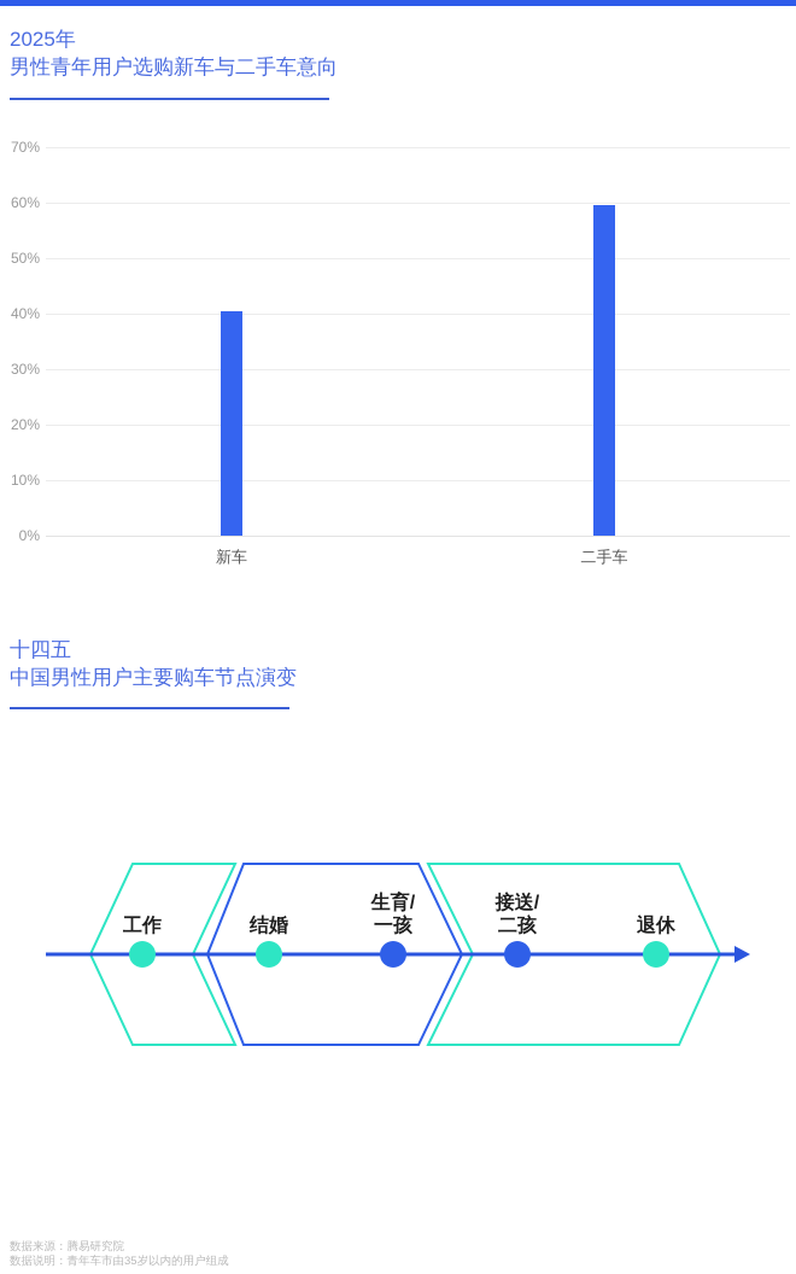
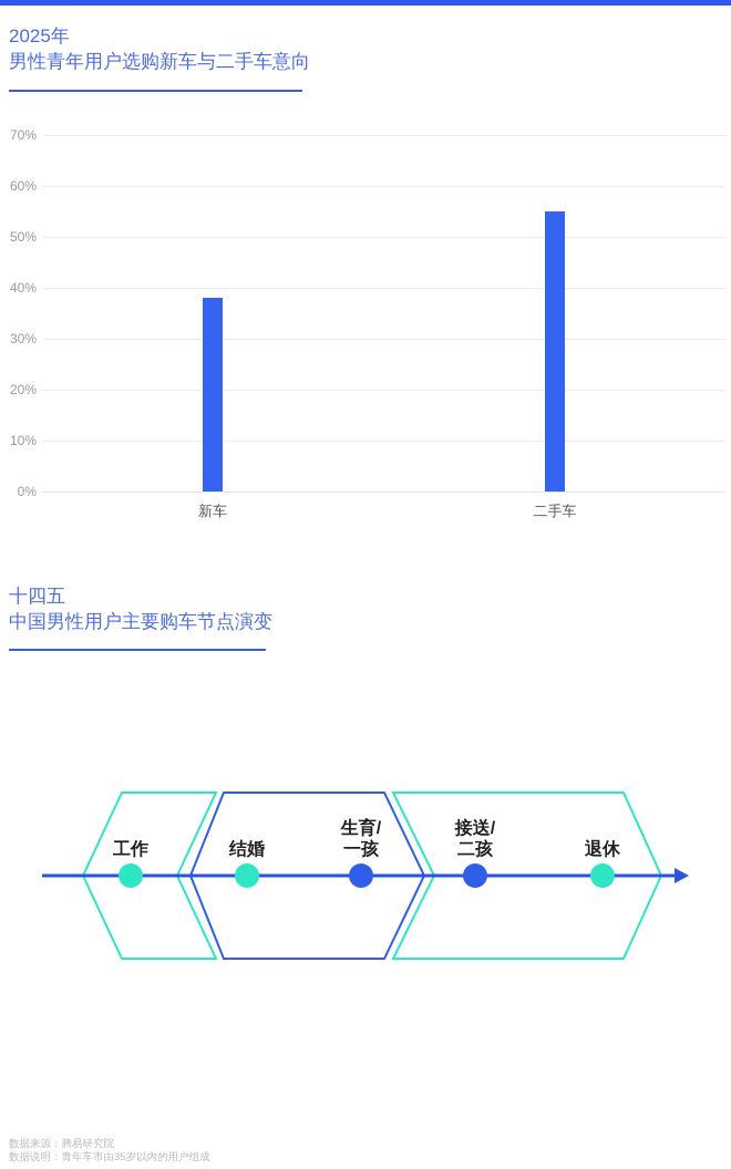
新车: 40% -> 38%
二手车: 60% -> 55%
